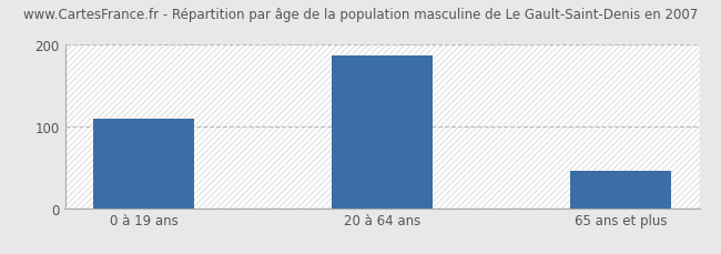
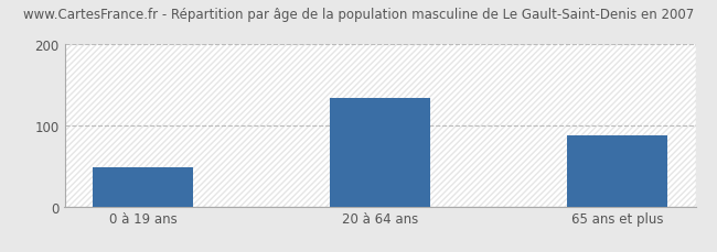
0 à 19 ans: 110 -> 48
20 à 64 ans: 187 -> 134
65 ans et plus: 45 -> 88
